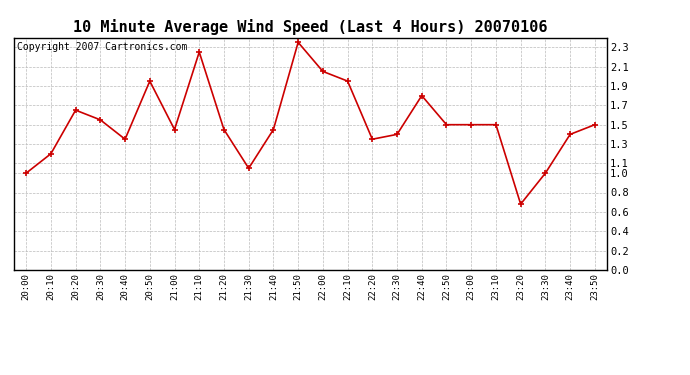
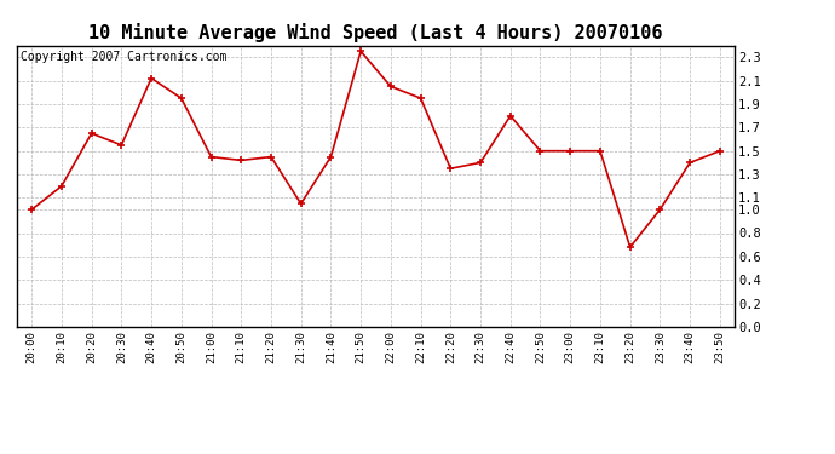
20:40: 1.35 -> 2.12
21:10: 2.25 -> 1.42
